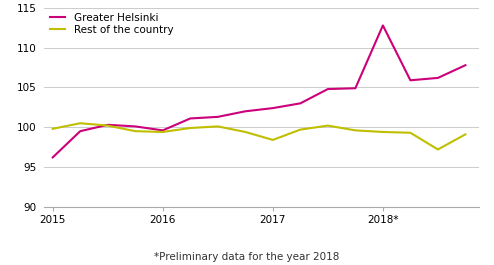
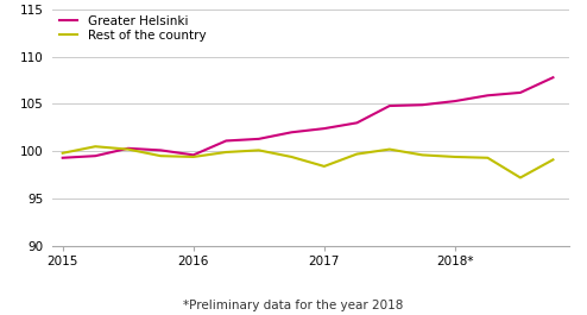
Greater Helsinki/2015: 96.2 -> 99.3
Greater Helsinki/2018*: 112.8 -> 105.3
